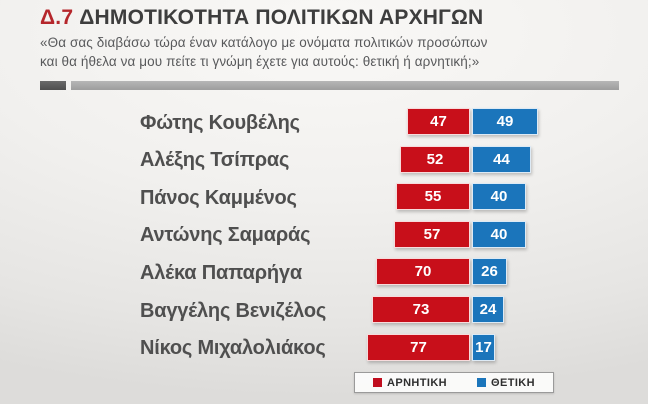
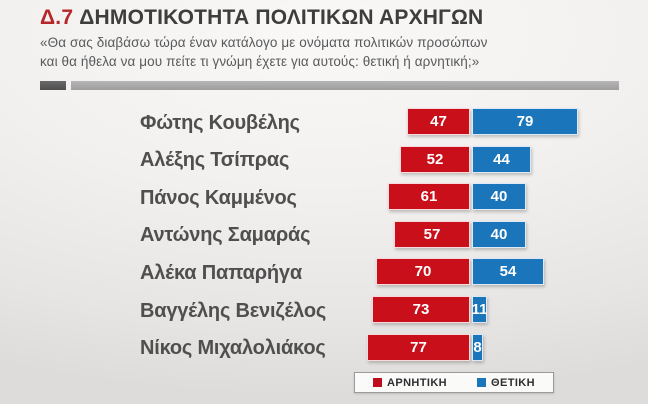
ΘΕΤΙΚΗ/Φώτης Κουβέλης: 49 -> 79
ΑΡΝΗΤΙΚΗ/Πάνος Καμμένος: 55 -> 61
ΘΕΤΙΚΗ/Αλέκα Παπαρήγα: 26 -> 54
ΘΕΤΙΚΗ/Βαγγέλης Βενιζέλος: 24 -> 11
ΘΕΤΙΚΗ/Νίκος Μιχαλολιάκος: 17 -> 8
